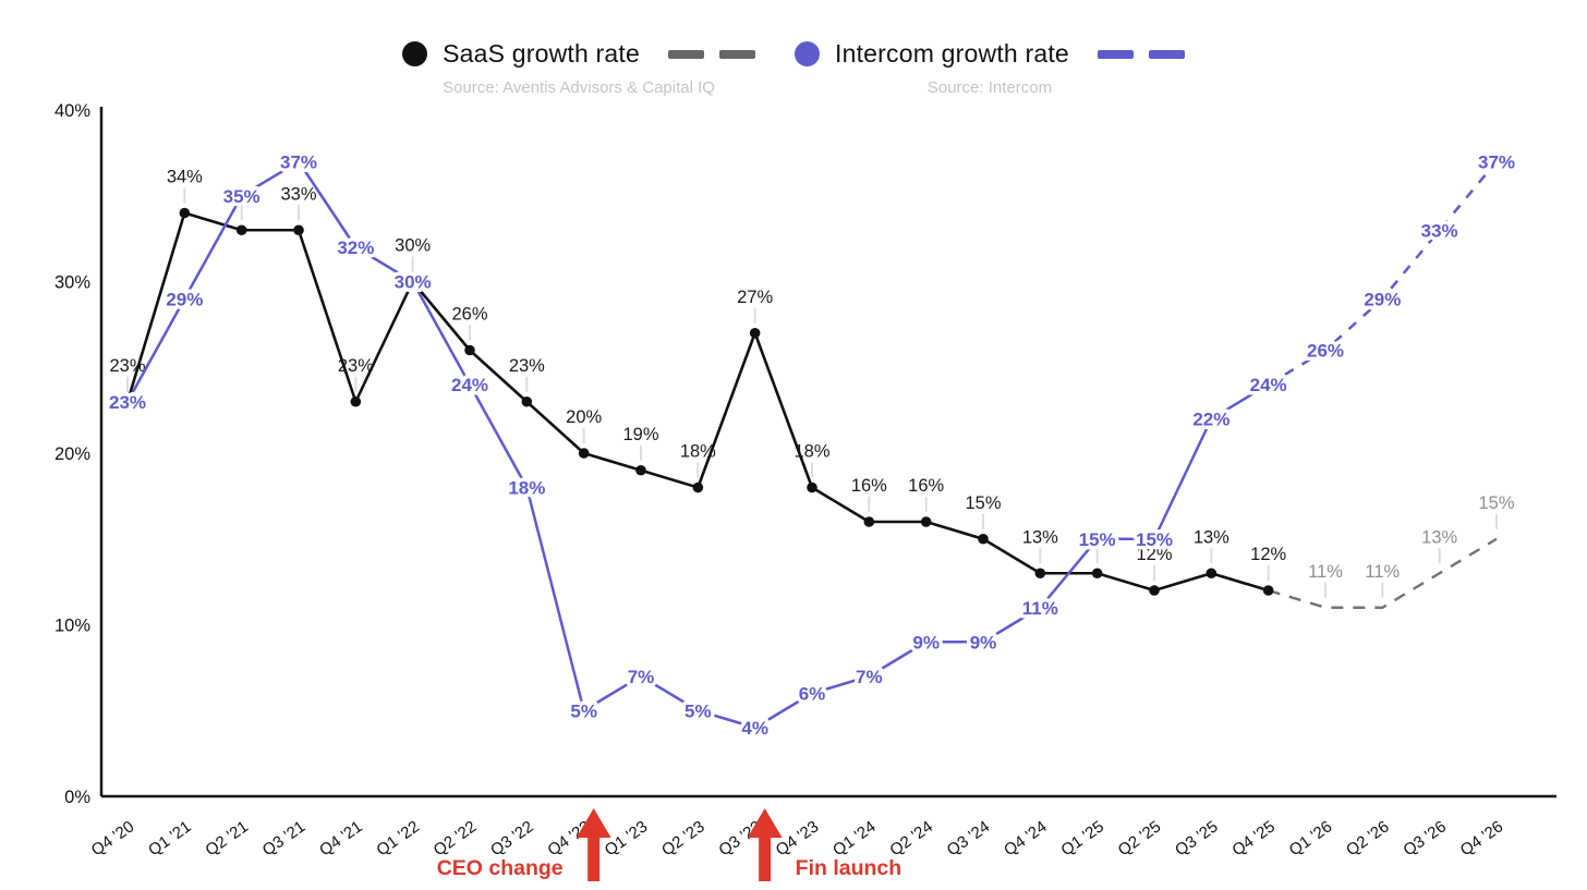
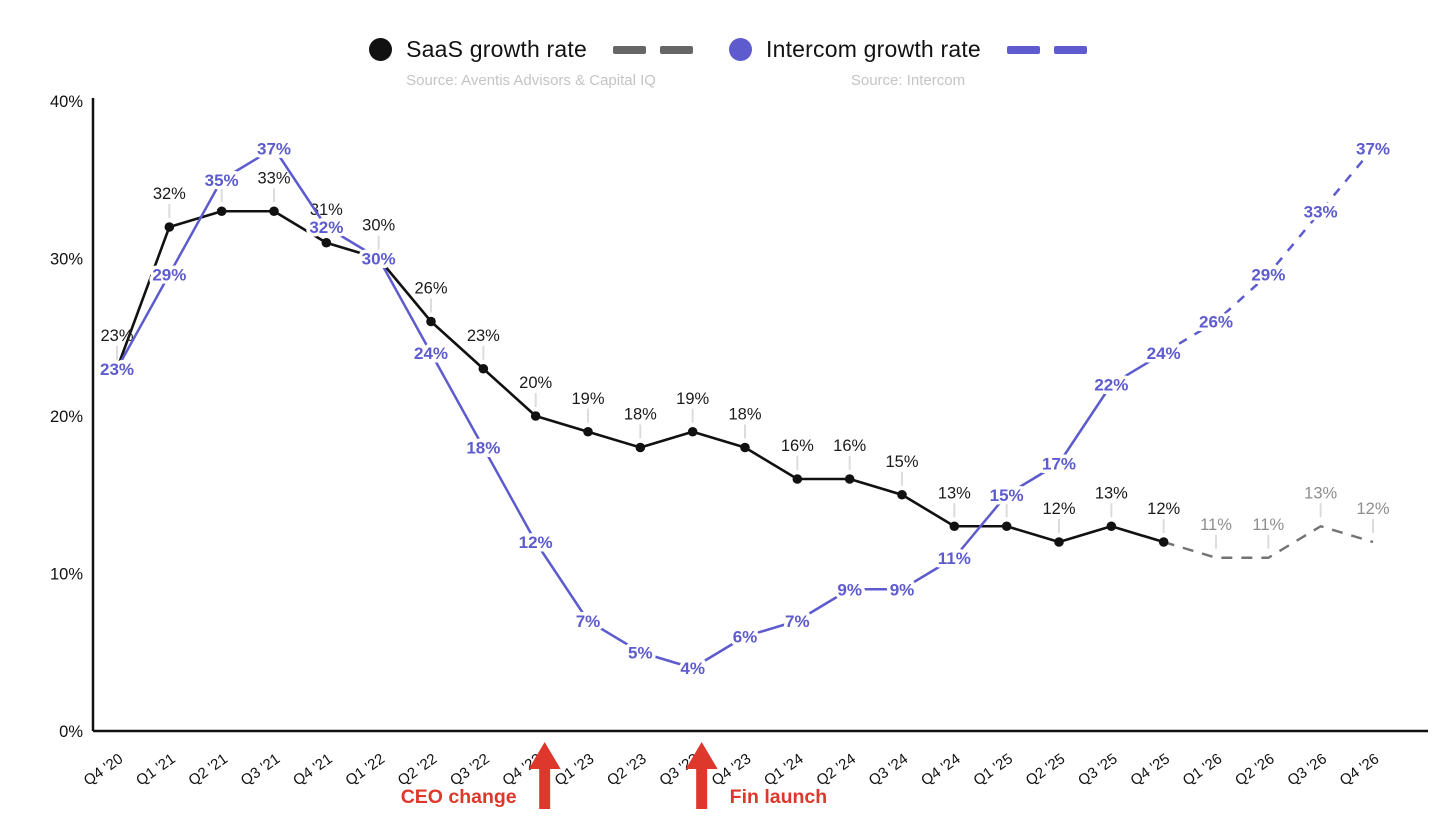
SaaS growth rate/Q1 '21: 34% -> 32%
SaaS growth rate/Q4 '21: 23% -> 31%
Intercom growth rate/Q4 '22: 5% -> 12%
SaaS growth rate/Q3 '23: 27% -> 19%
Intercom growth rate/Q2 '25: 15% -> 17%
SaaS growth rate/Q4 '26: 15% -> 12%
